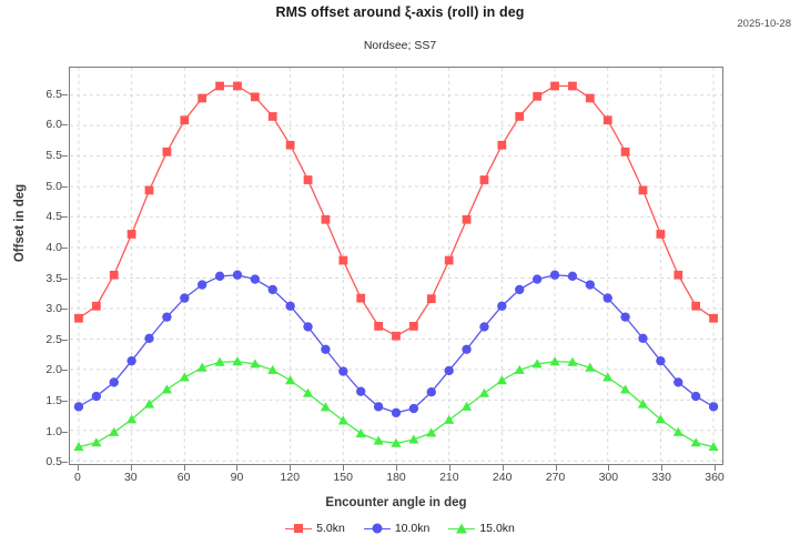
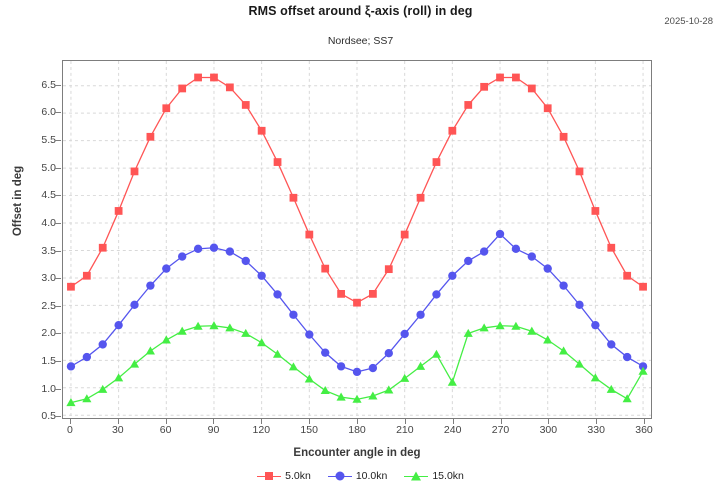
15.0kn/240: 1.8 -> 1.1
10.0kn/270: 3.5 -> 3.8
15.0kn/360: 0.7 -> 1.3
